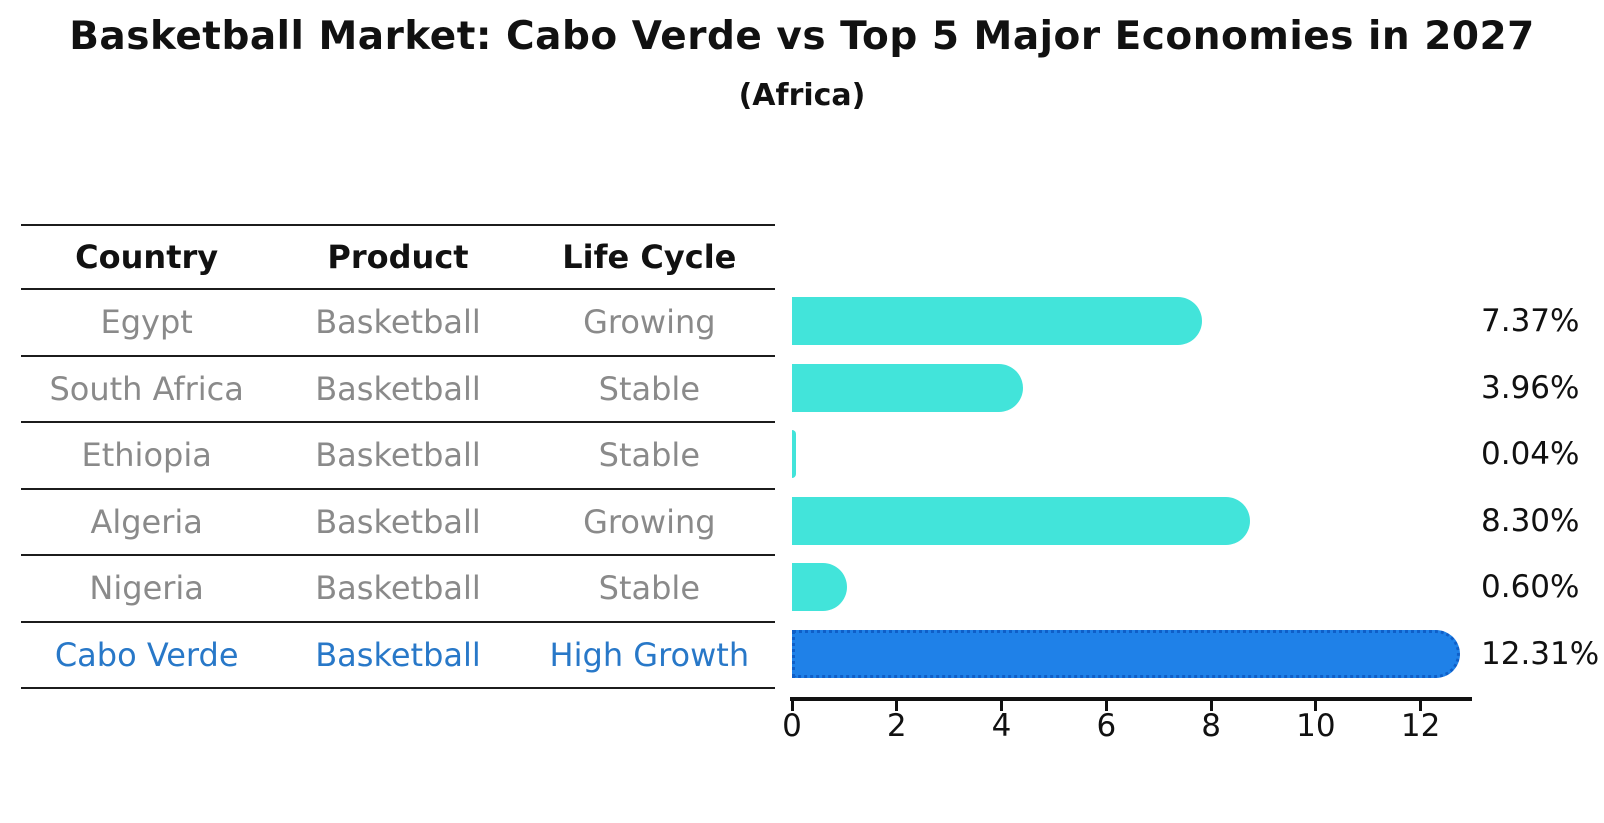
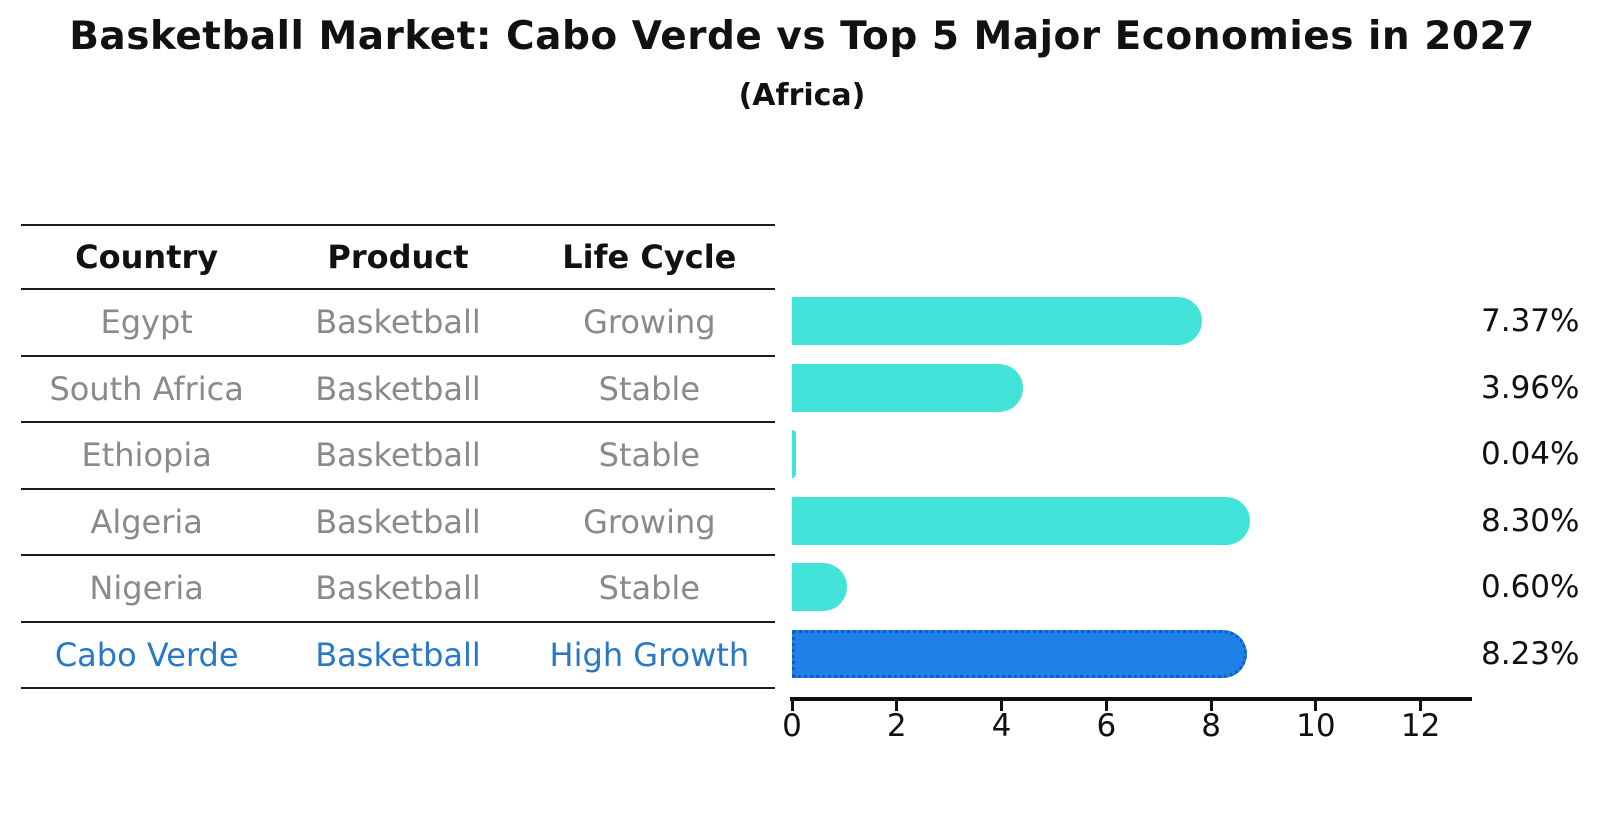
Cabo Verde: 12.31% -> 8.23%
